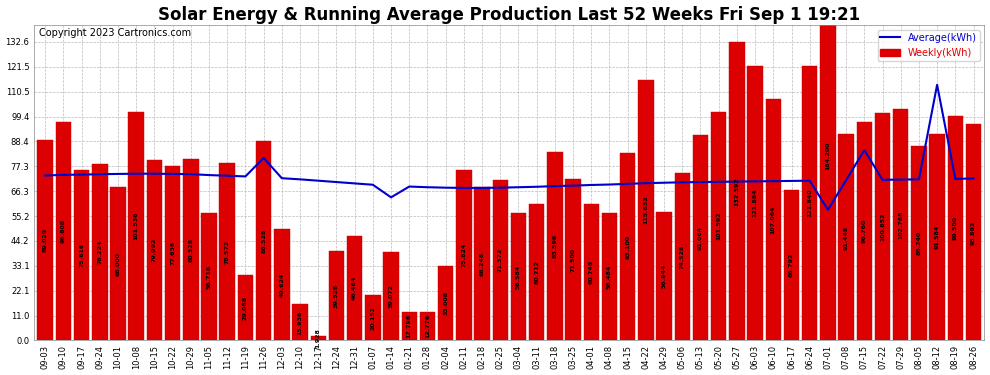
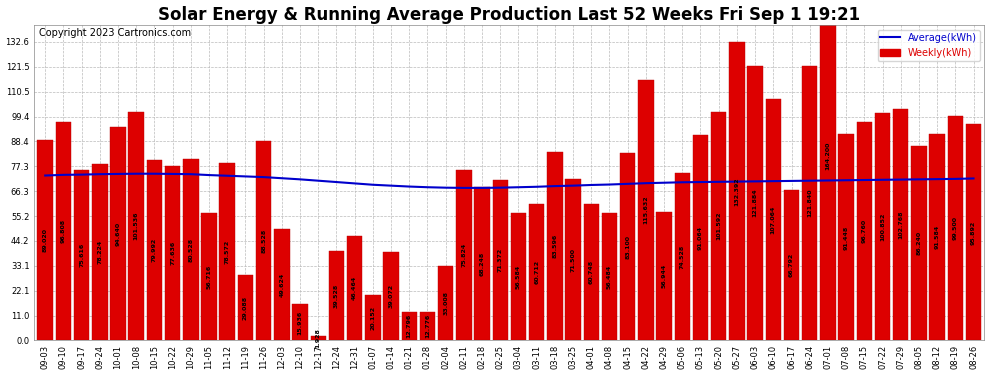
Weekly(kWh)/10-01: 68.0 -> 94.6
Average(kWh)/11-26: 81.0 -> 72.5
Average(kWh)/01-14: 63.5 -> 68.7
Average(kWh)/07-01: 58.0 -> 71.0
Average(kWh)/07-15: 84.5 -> 71.2
Average(kWh)/08-12: 113.5 -> 71.6
